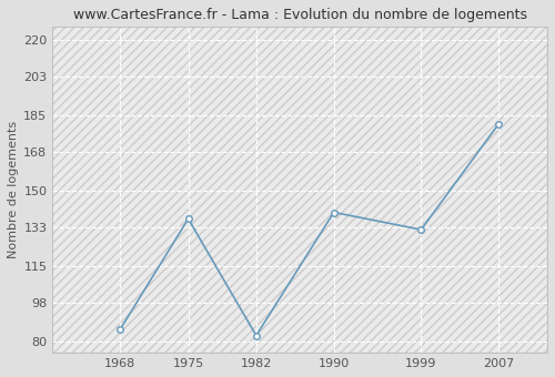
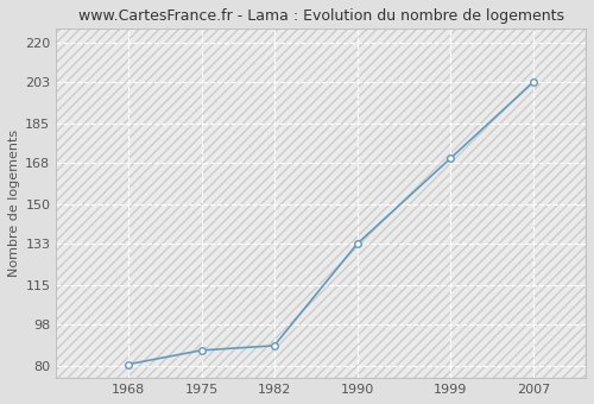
1968: 86 -> 81
1975: 137 -> 87
1982: 83 -> 89
1990: 140 -> 133
1999: 132 -> 170
2007: 181 -> 203
